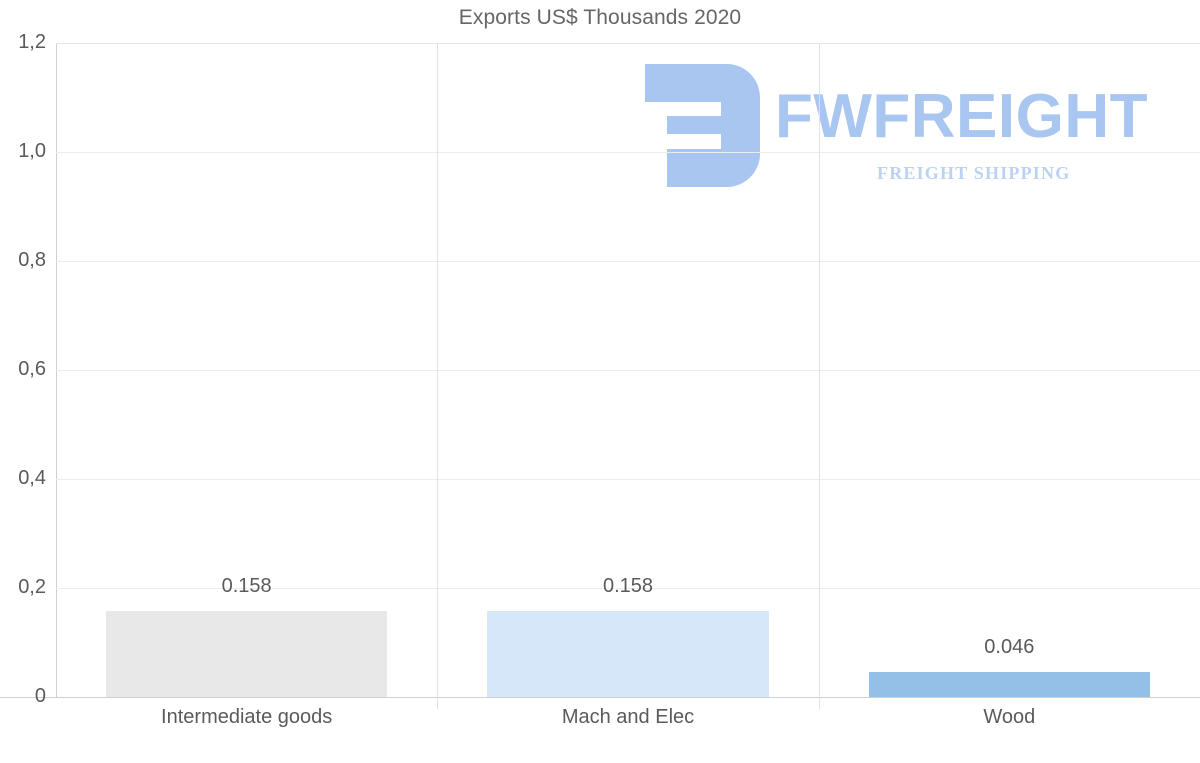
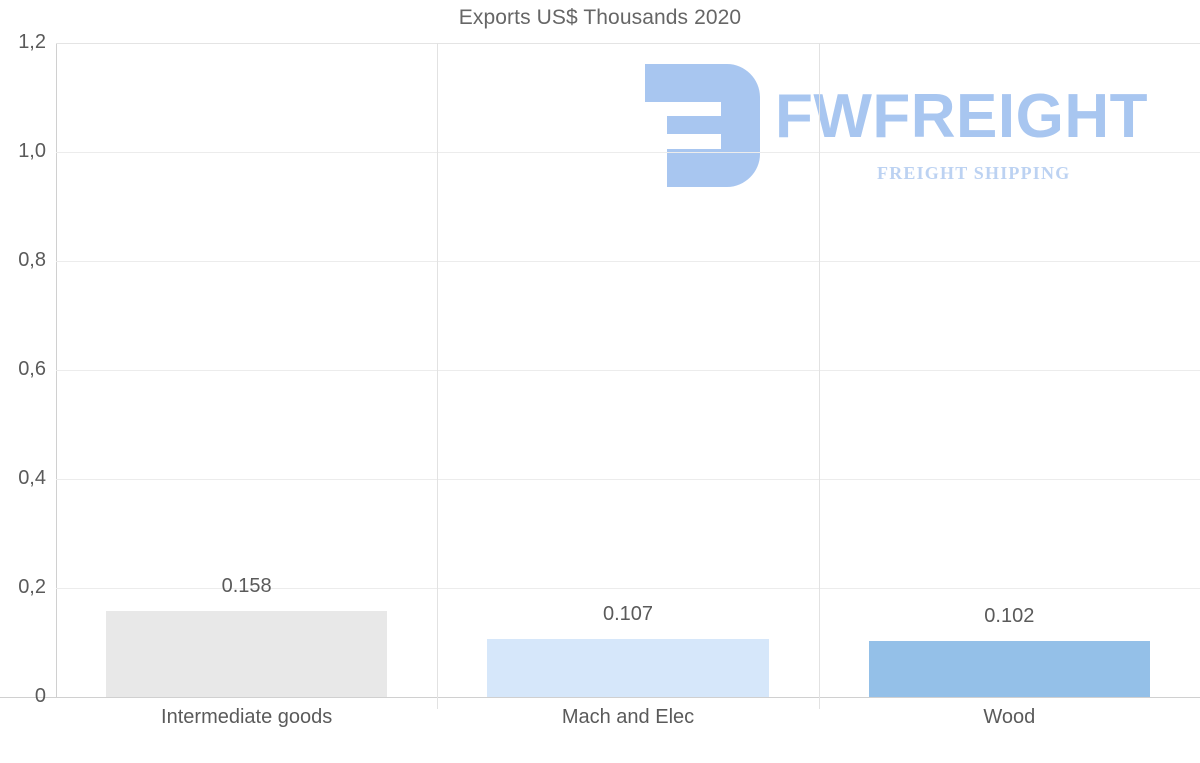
Mach and Elec: 0.158 -> 0.107
Wood: 0.046 -> 0.102
